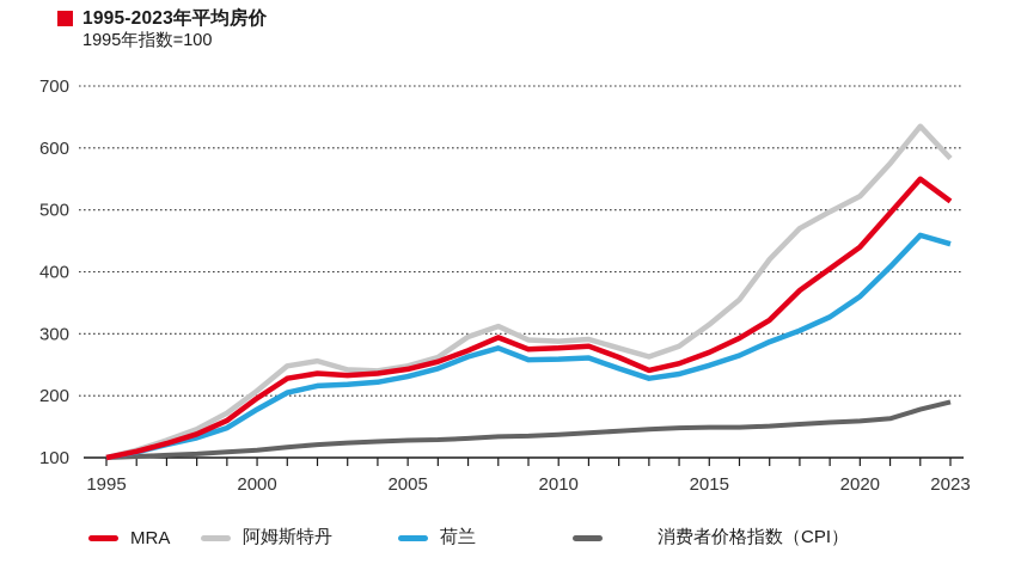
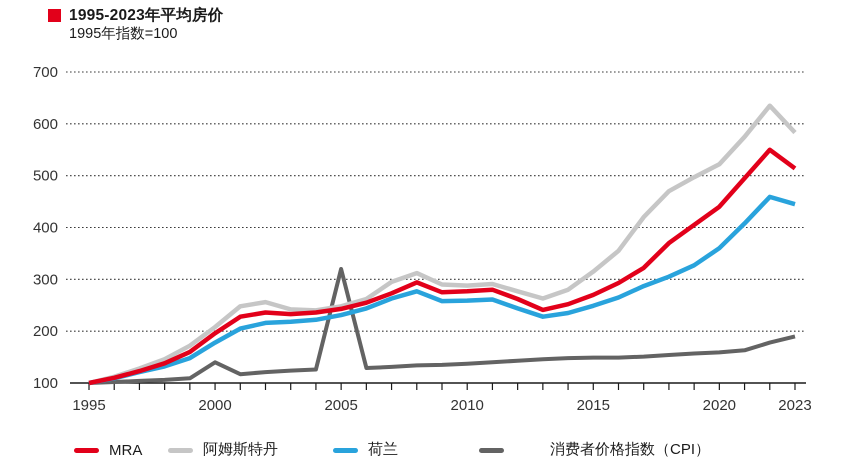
消费者价格指数（CPI）/2000: 110 -> 140
消费者价格指数（CPI）/2005: 130 -> 320
